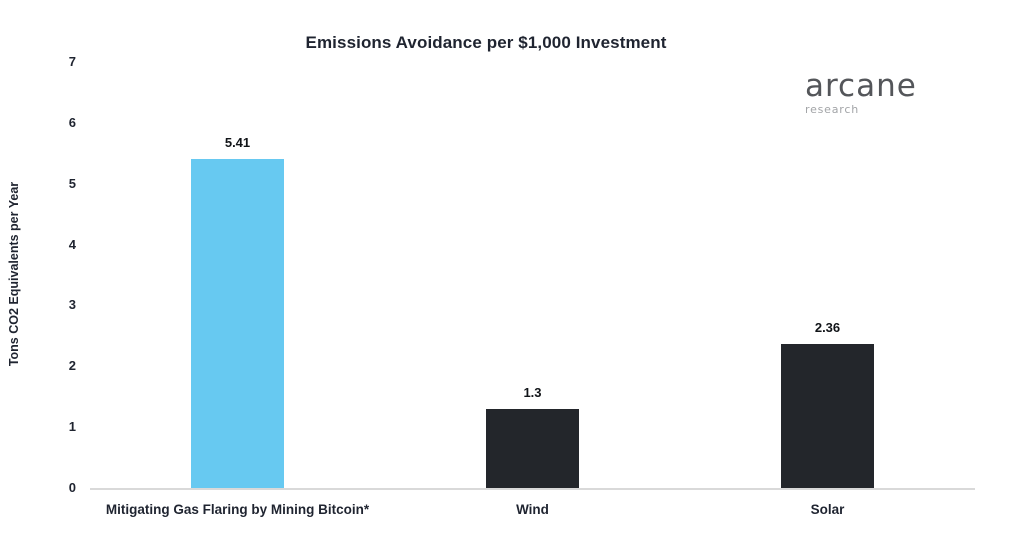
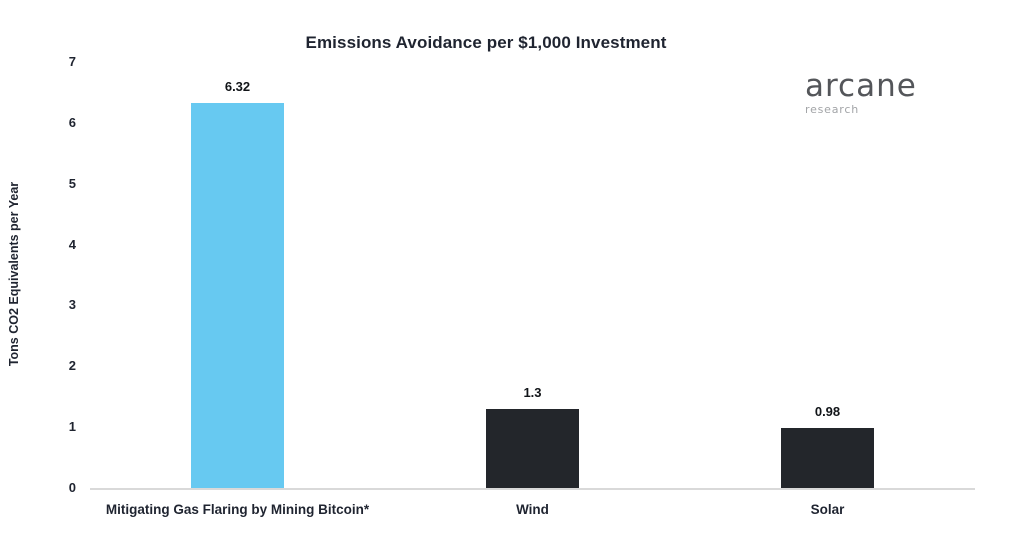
Mitigating Gas Flaring by Mining Bitcoin*: 5.41 -> 6.32
Solar: 2.36 -> 0.98
